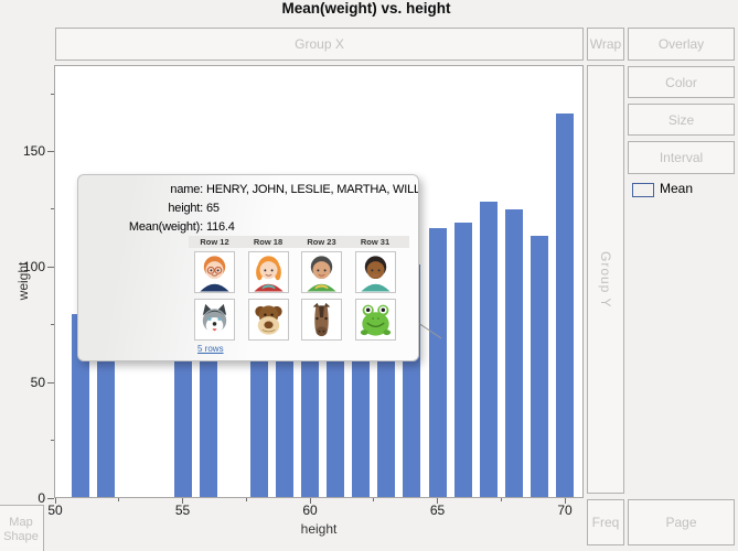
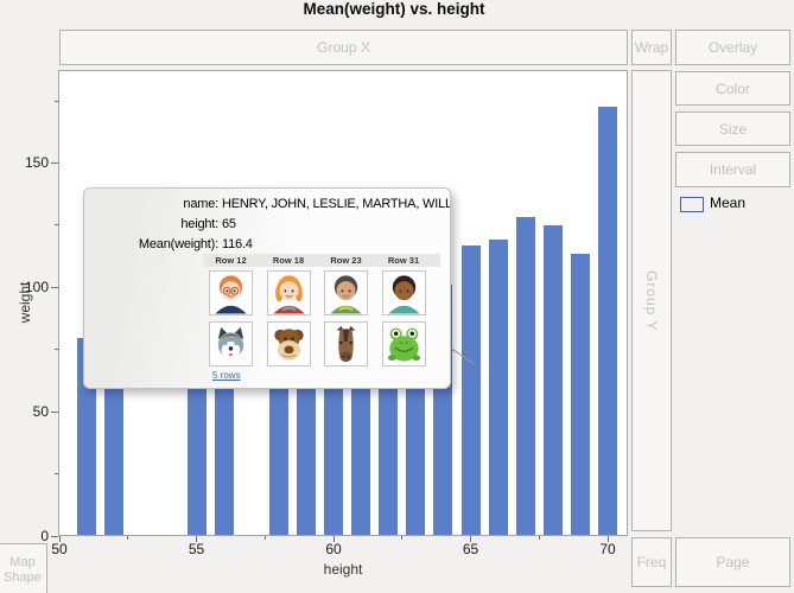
70: 166 -> 172
